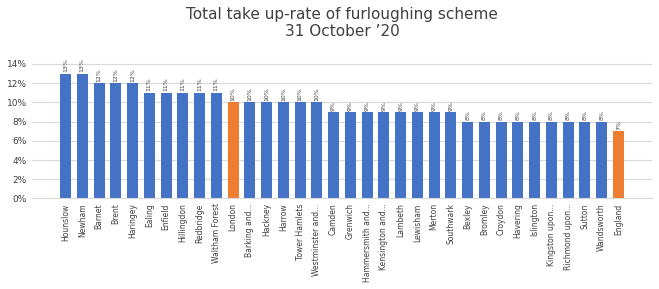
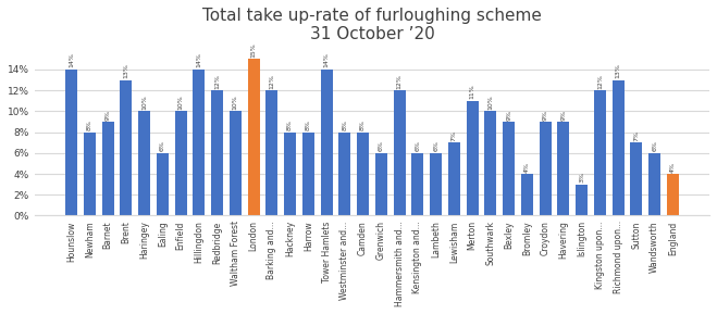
Hounslow: 13% -> 14%
Newham: 13% -> 8%
Barnet: 12% -> 9%
Brent: 12% -> 13%
Haringey: 12% -> 10%
Ealing: 11% -> 6%
Enfield: 11% -> 10%
Hillingdon: 11% -> 14%
Redbridge: 11% -> 12%
Waltham Forest: 11% -> 10%
London: 10% -> 15%
Barking and...: 10% -> 12%
Hackney: 10% -> 8%
Harrow: 10% -> 8%
Tower Hamlets: 10% -> 14%
Westminster and...: 10% -> 8%
Camden: 9% -> 8%
Grenwich: 9% -> 6%
Hammersmith and...: 9% -> 12%
Kensington and...: 9% -> 6%
Lambeth: 9% -> 6%
Lewisham: 9% -> 7%
Merton: 9% -> 11%
Southwark: 9% -> 10%
Bexley: 8% -> 9%
Bromley: 8% -> 4%
Croydon: 8% -> 9%
Havering: 8% -> 9%
Islington: 8% -> 3%
Kingston upon...: 8% -> 12%
Richmond upon...: 8% -> 13%
Sutton: 8% -> 7%
Wandsworth: 8% -> 6%
England: 7% -> 4%
